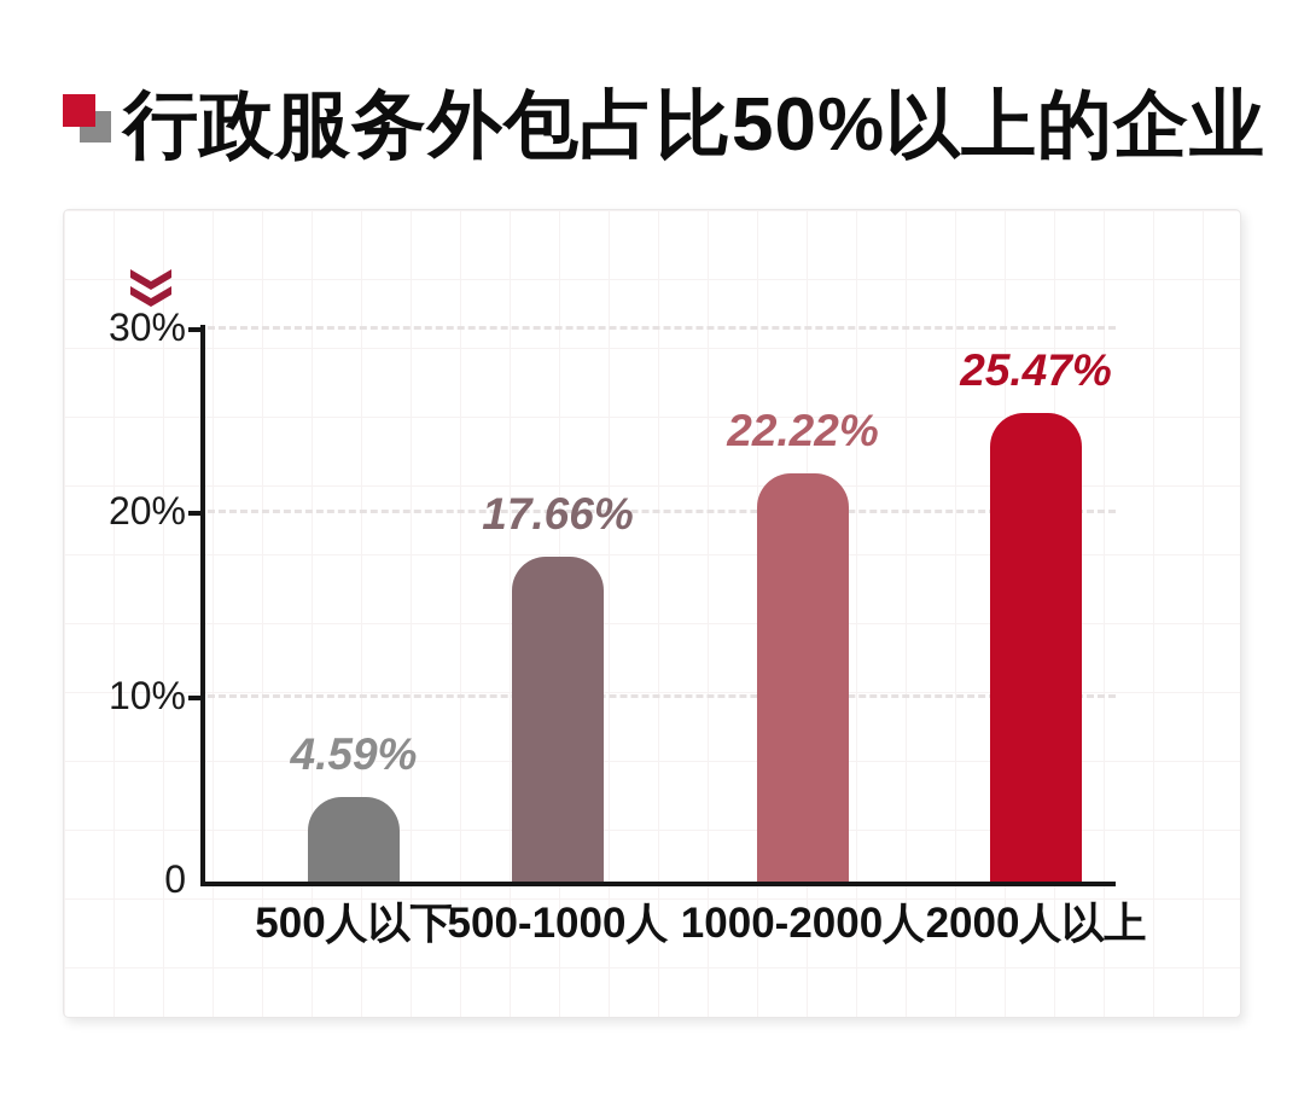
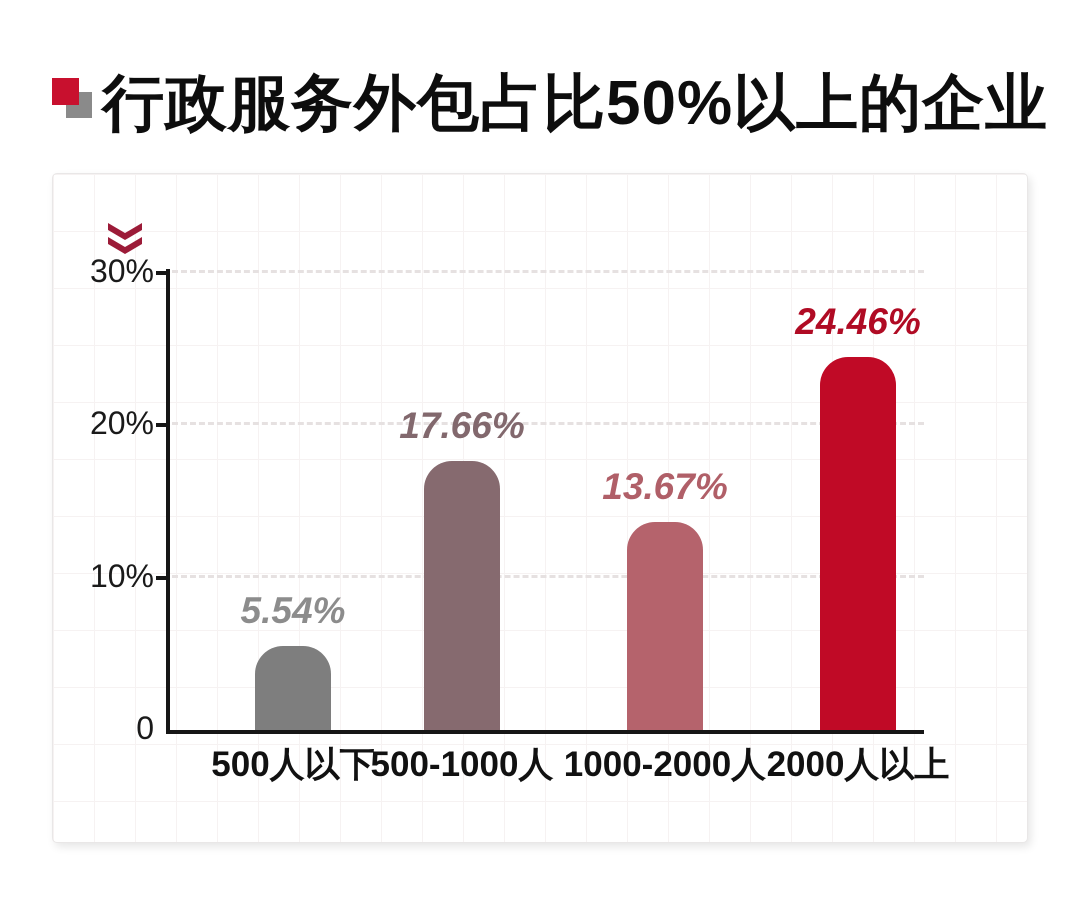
500人以下: 4.59% -> 5.54%
1000-2000人: 22.22% -> 13.67%
2000人以上: 25.47% -> 24.46%
